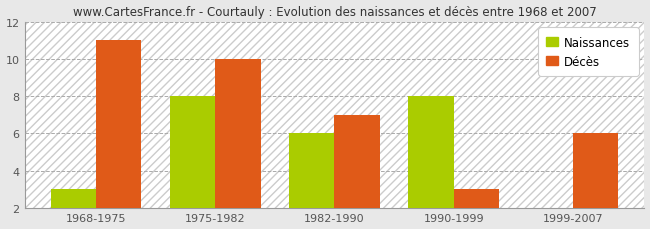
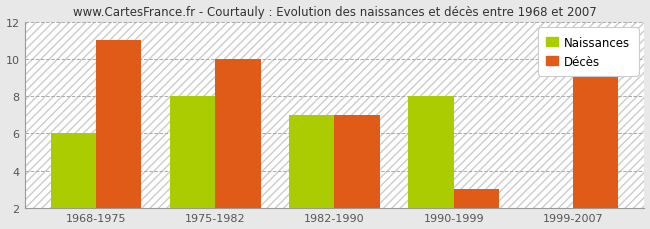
Naissances/1968-1975: 3 -> 6
Naissances/1982-1990: 6 -> 7
Décès/1999-2007: 6 -> 9
